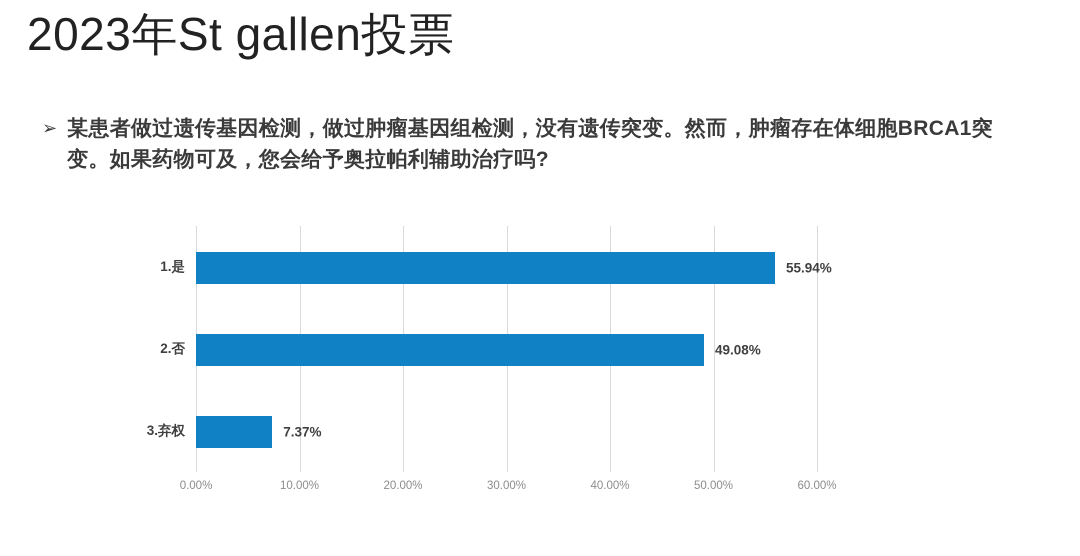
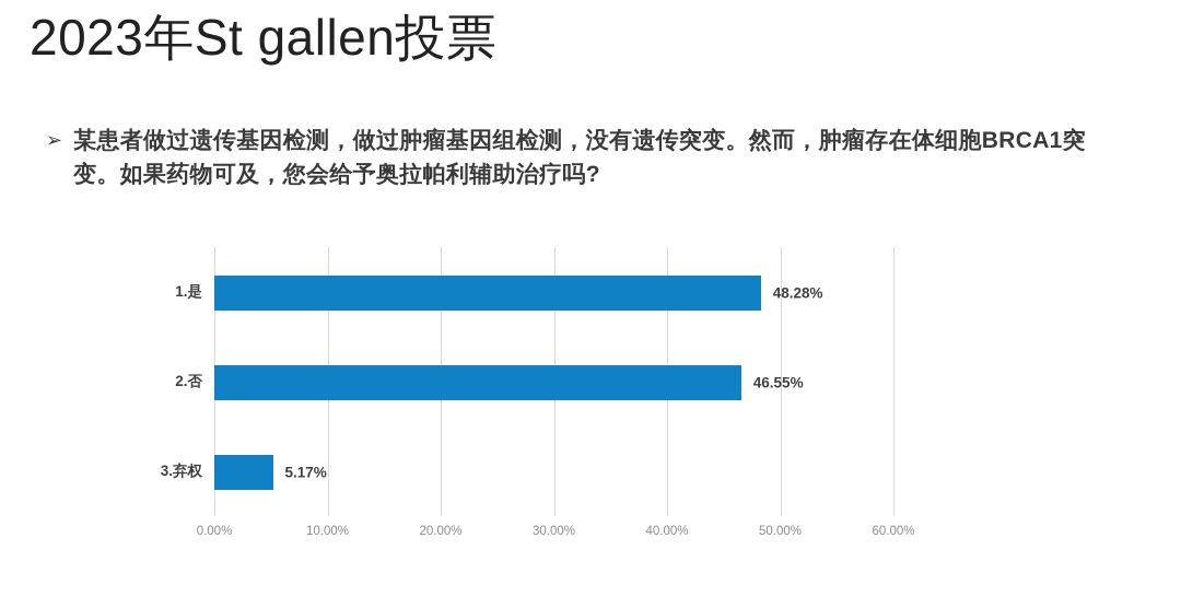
1.是: 55.94% -> 48.28%
2.否: 49.08% -> 46.55%
3.弃权: 7.37% -> 5.17%
